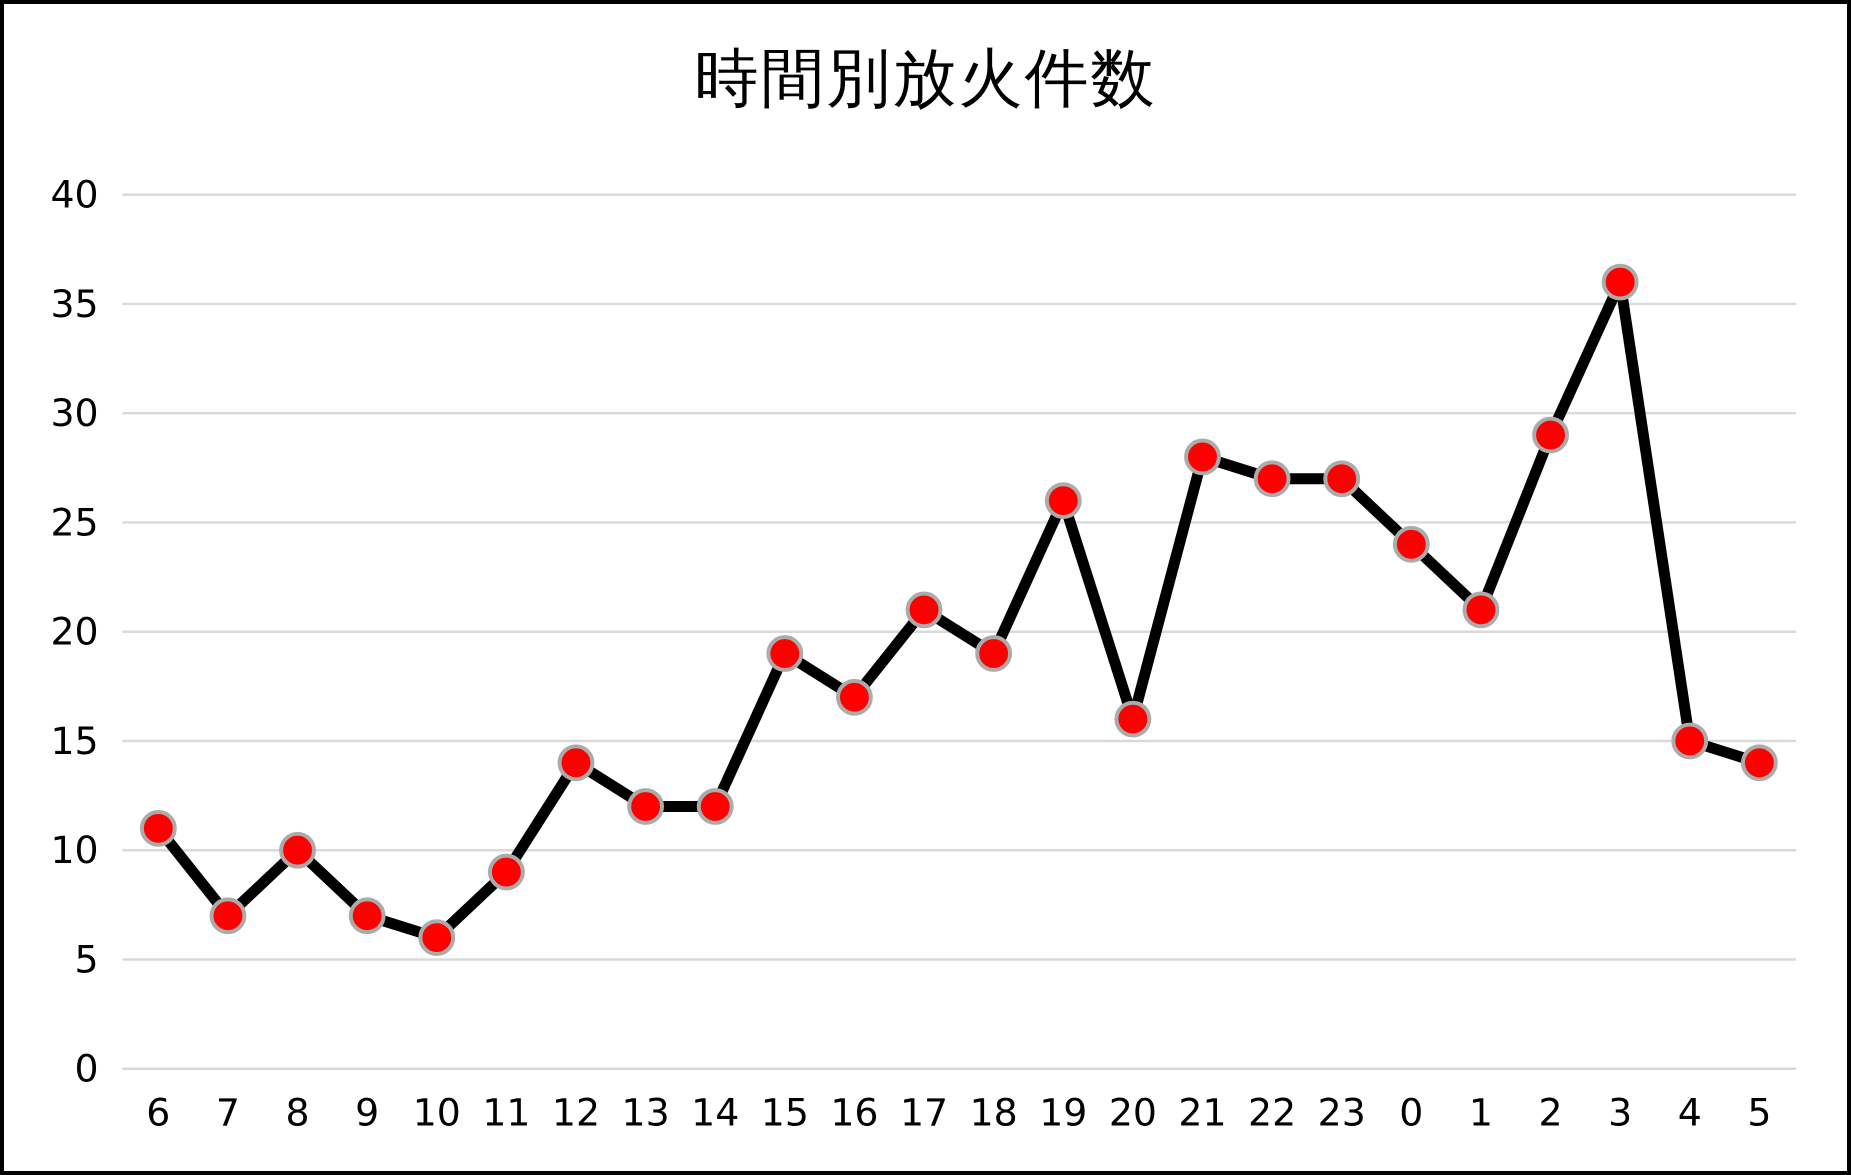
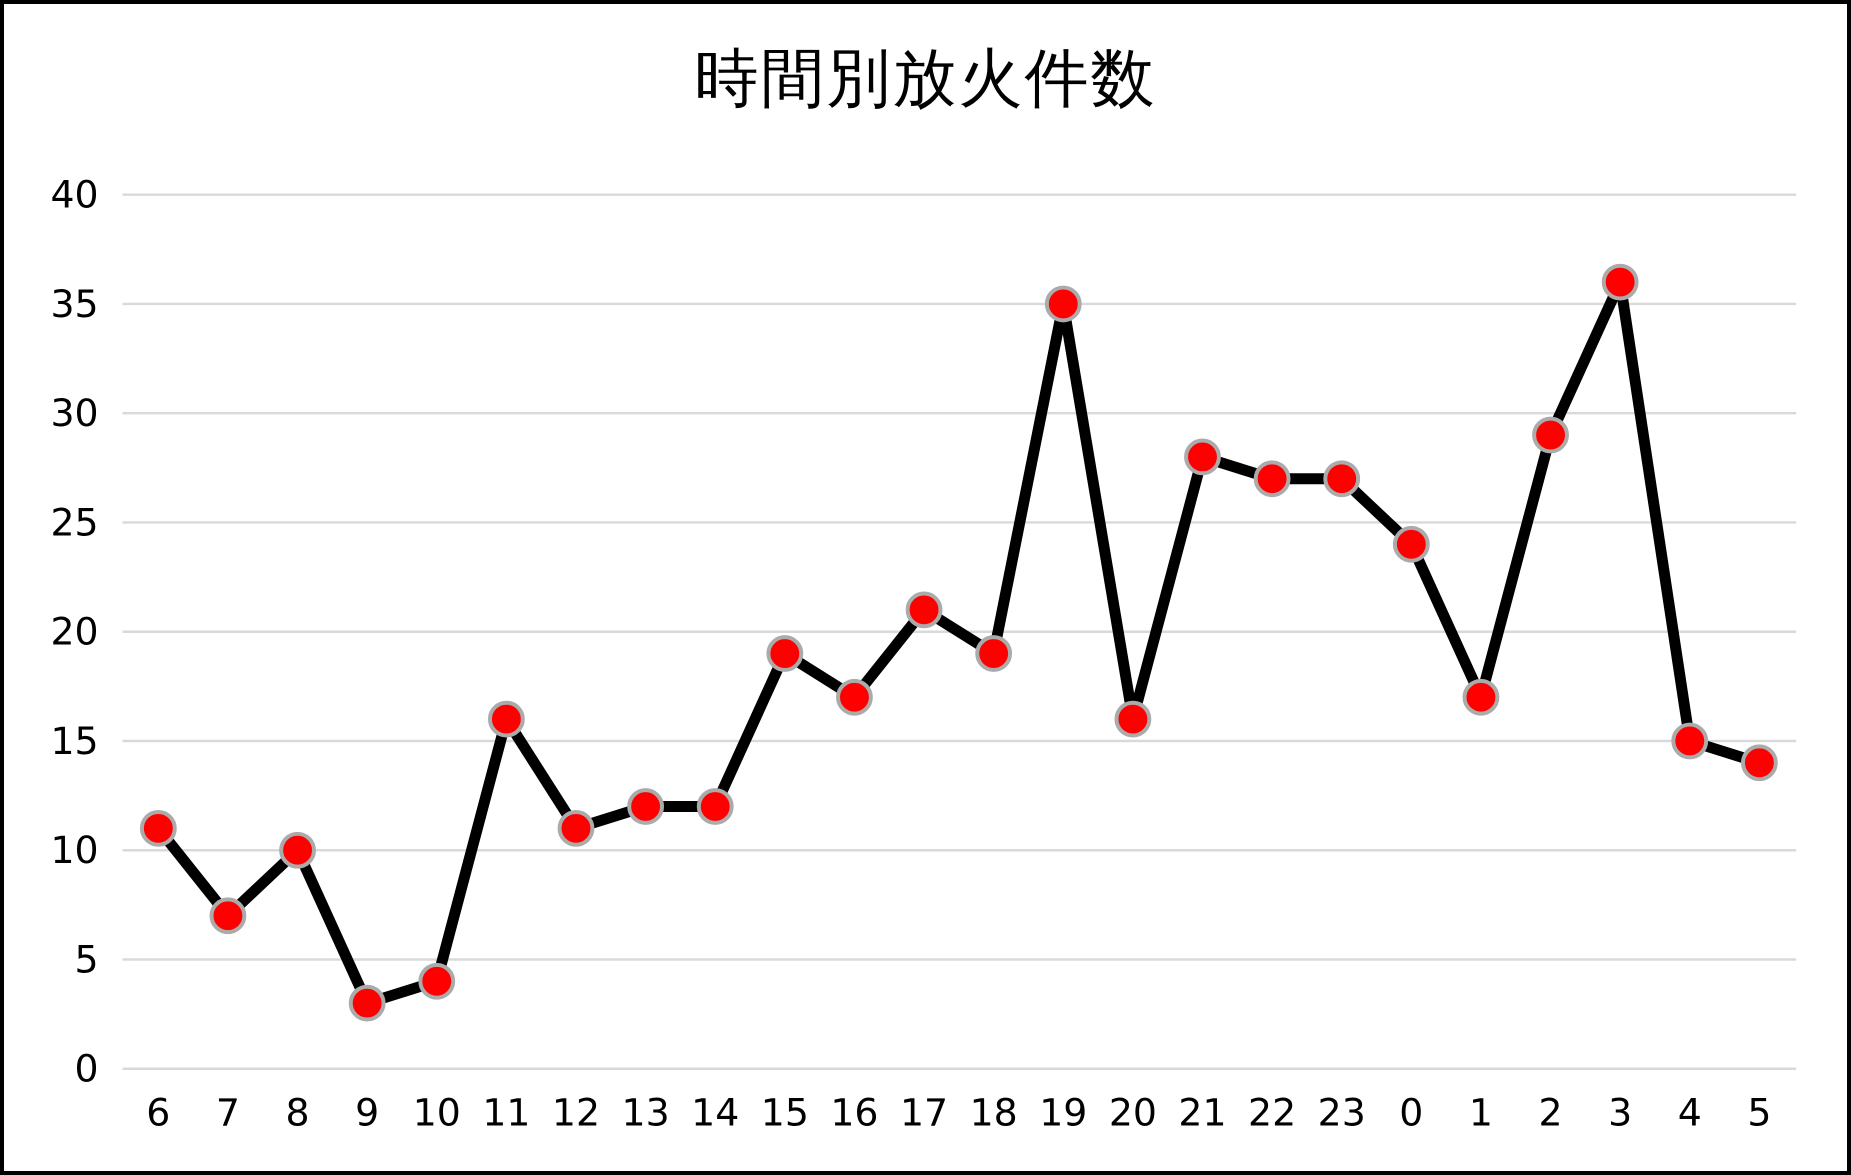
9: 7 -> 3
10: 6 -> 4
11: 9 -> 16
12: 14 -> 11
19: 26 -> 35
1: 21 -> 17
